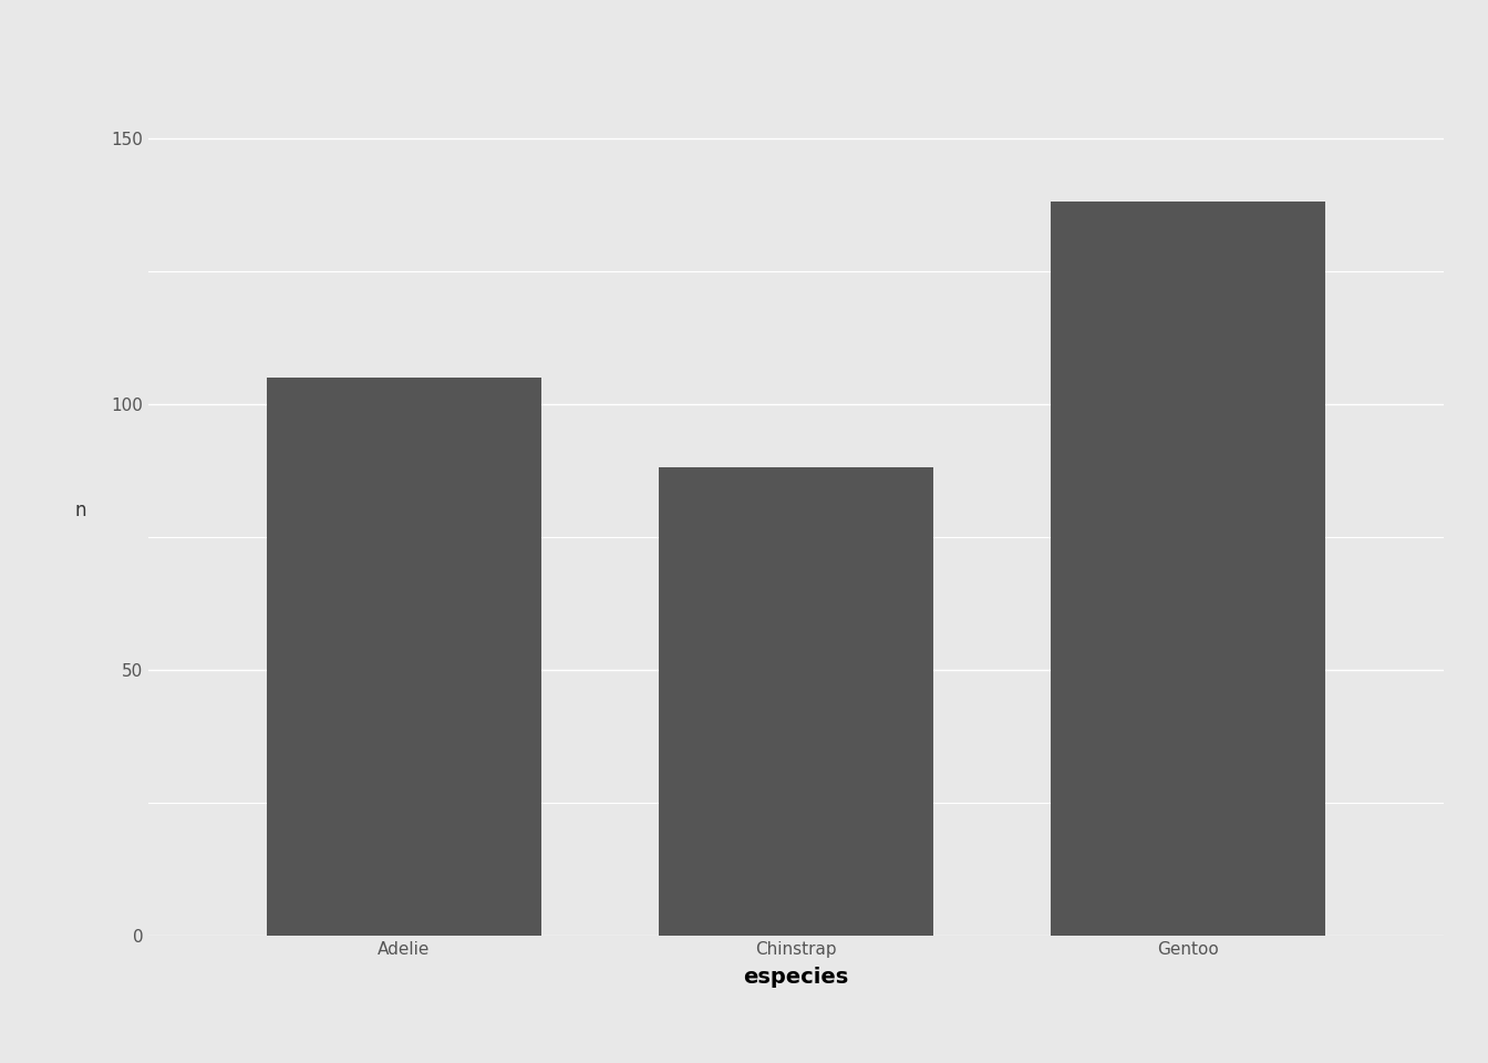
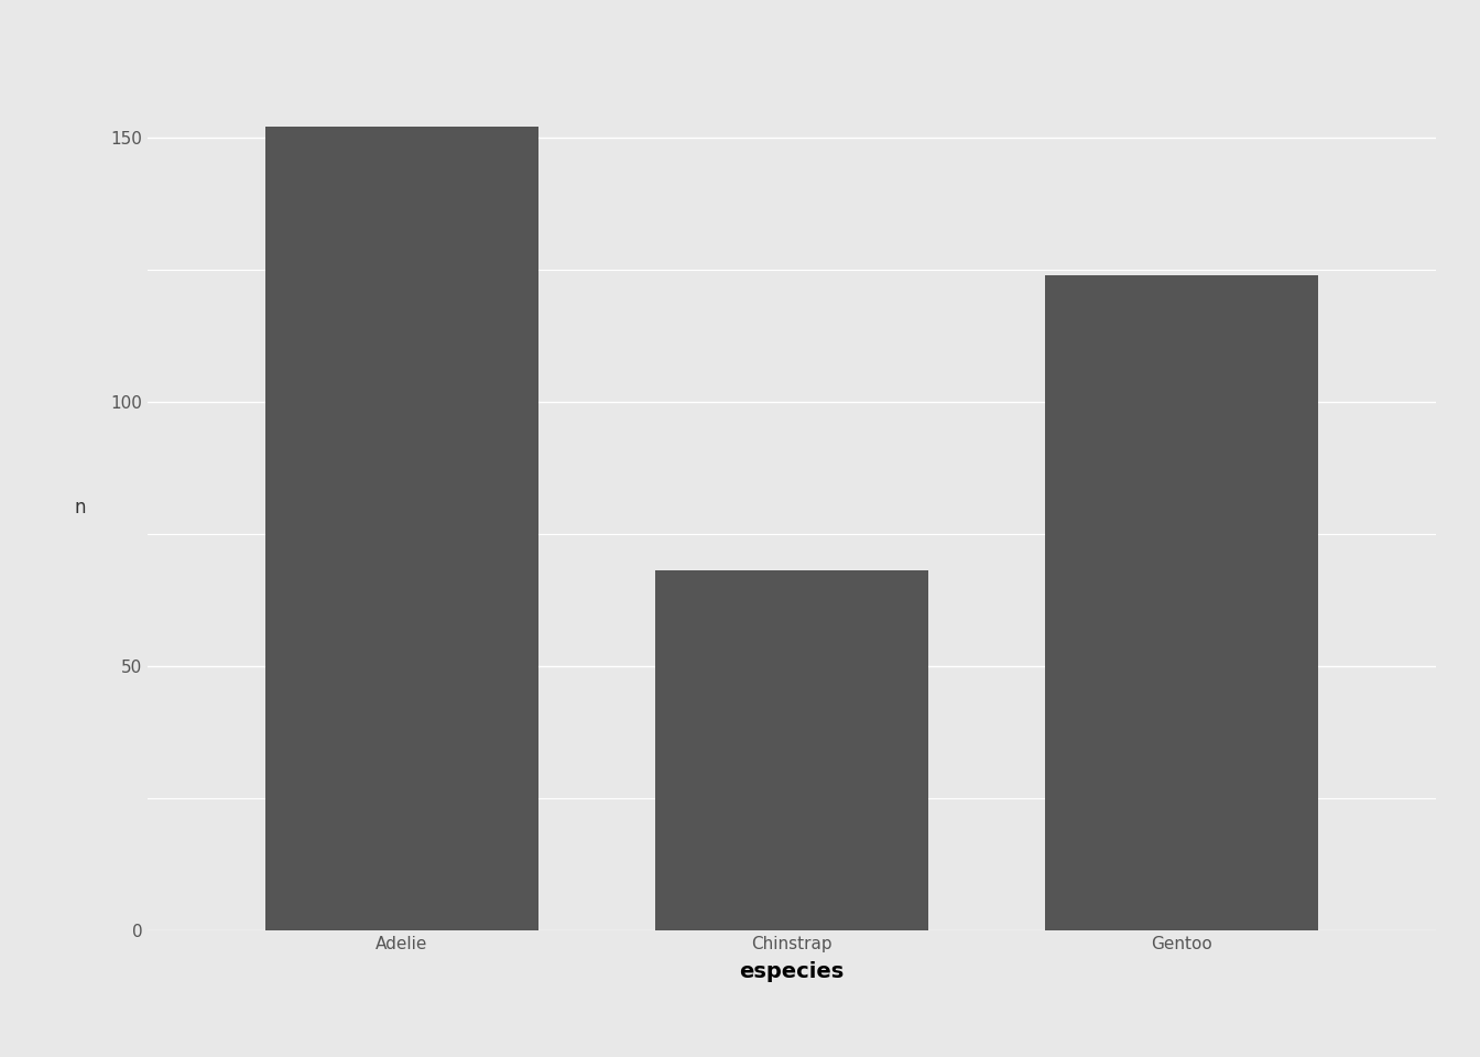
Adelie: 105 -> 152
Chinstrap: 88 -> 68
Gentoo: 138 -> 124
